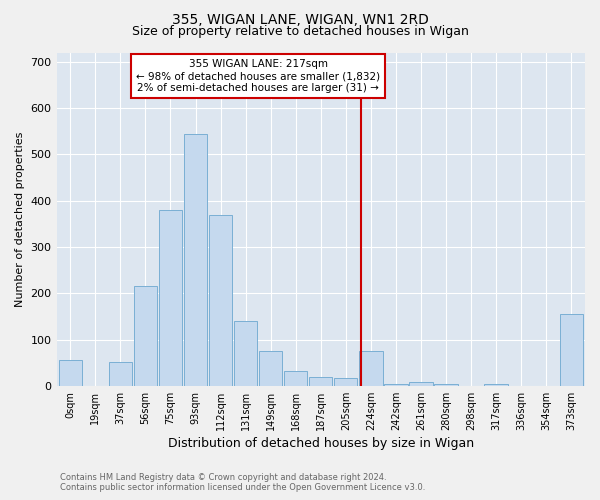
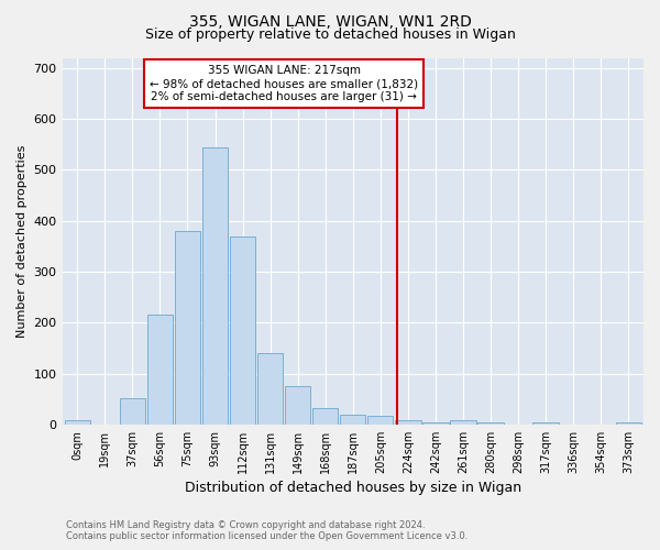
0sqm: 55 -> 8
224sqm: 75 -> 9
373sqm: 155 -> 5
